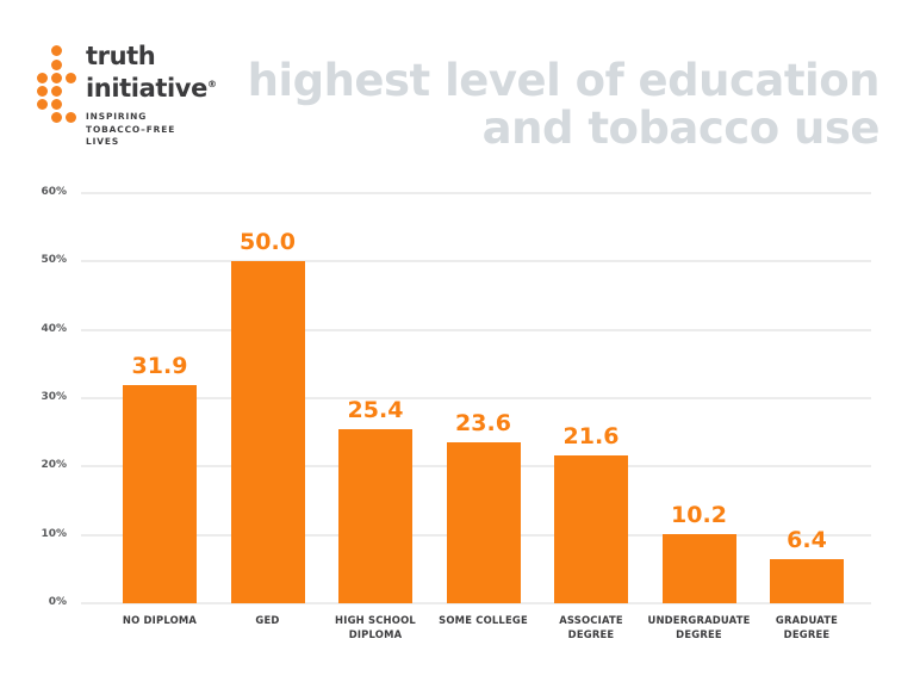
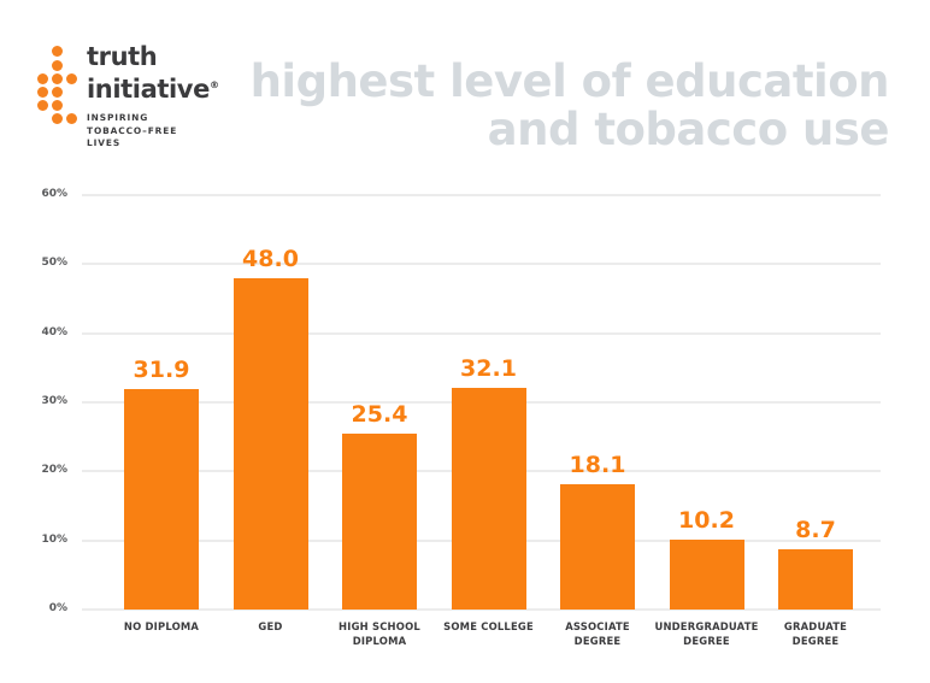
GED: 50.0 -> 48.0
SOME COLLEGE: 23.6 -> 32.1
ASSOCIATE DEGREE: 21.6 -> 18.1
GRADUATE DEGREE: 6.4 -> 8.7
